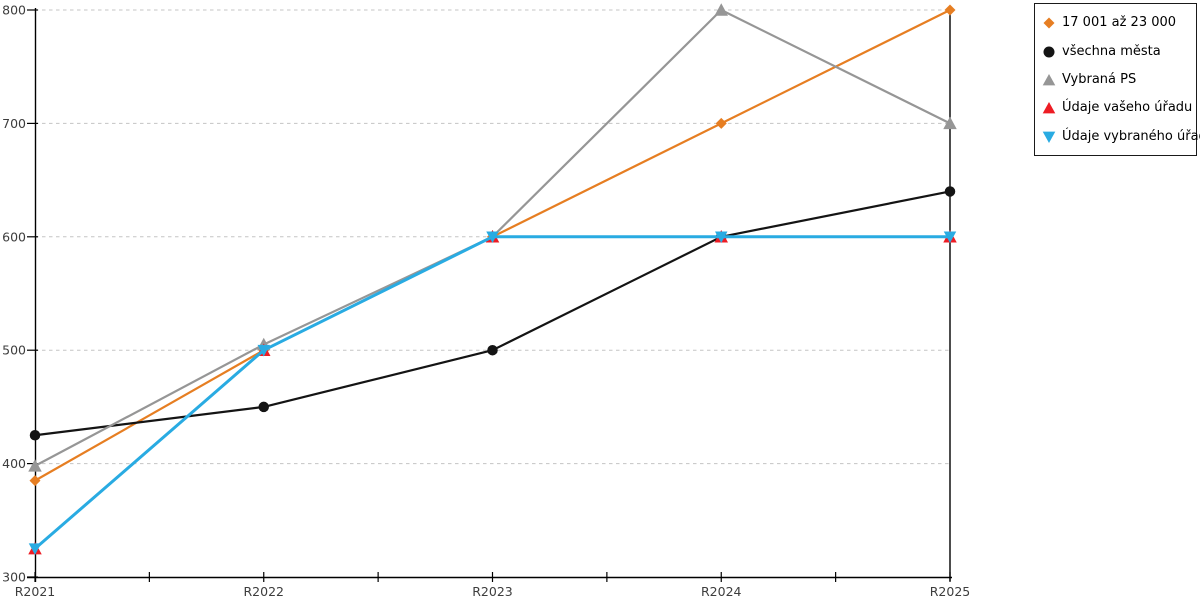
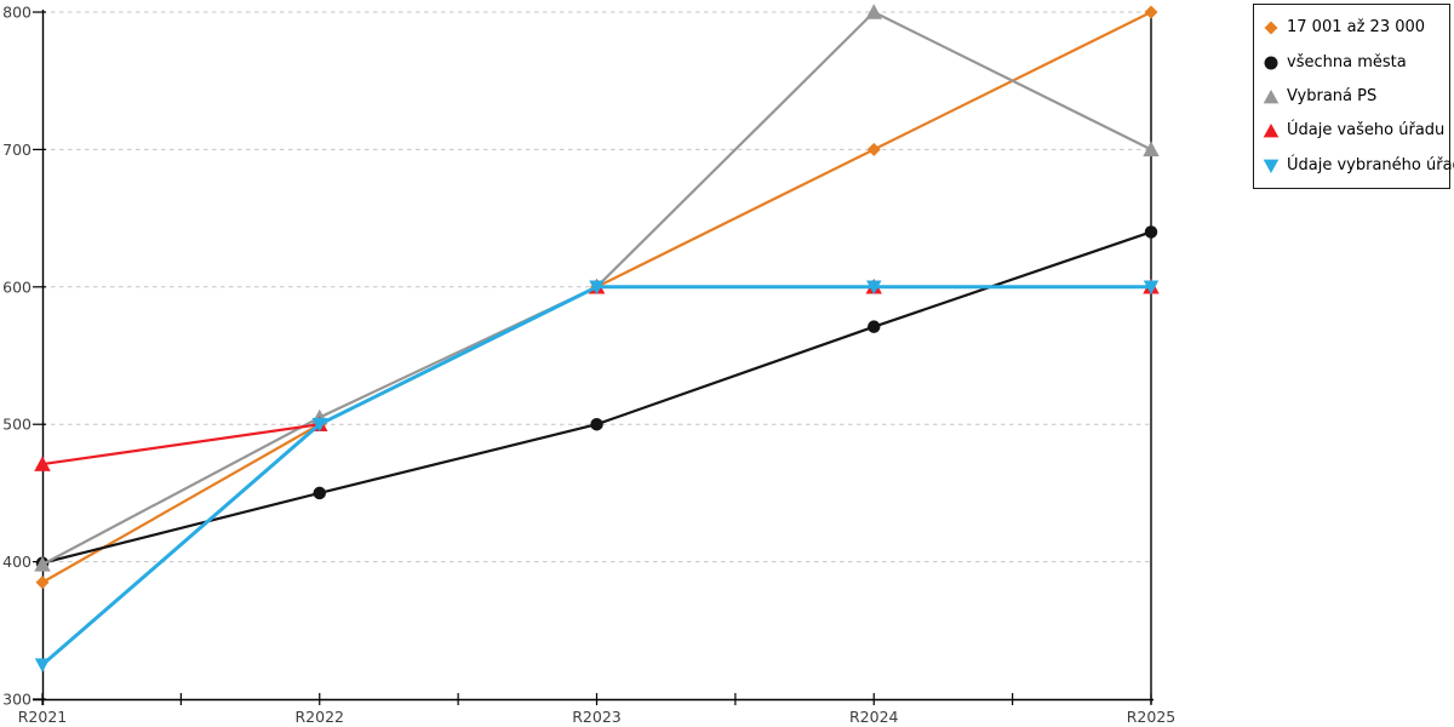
všechna města/R2021: 425 -> 399
Údaje vašeho úřadu/R2021: 325 -> 471
všechna města/R2024: 600 -> 571
